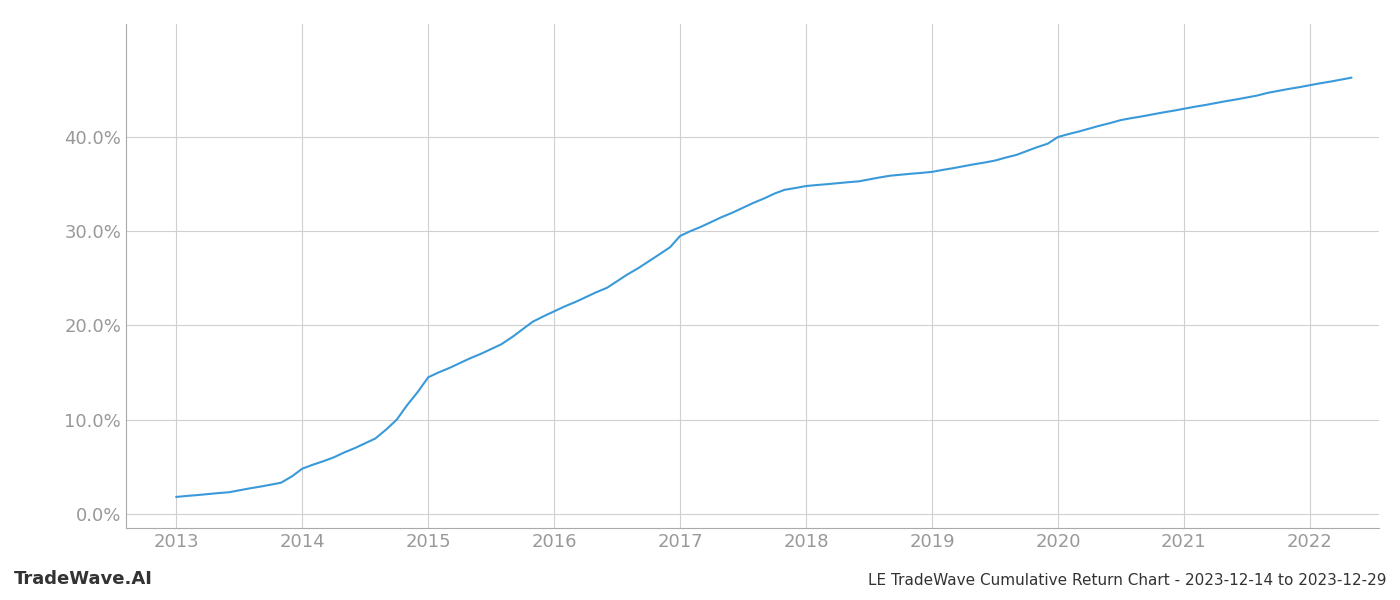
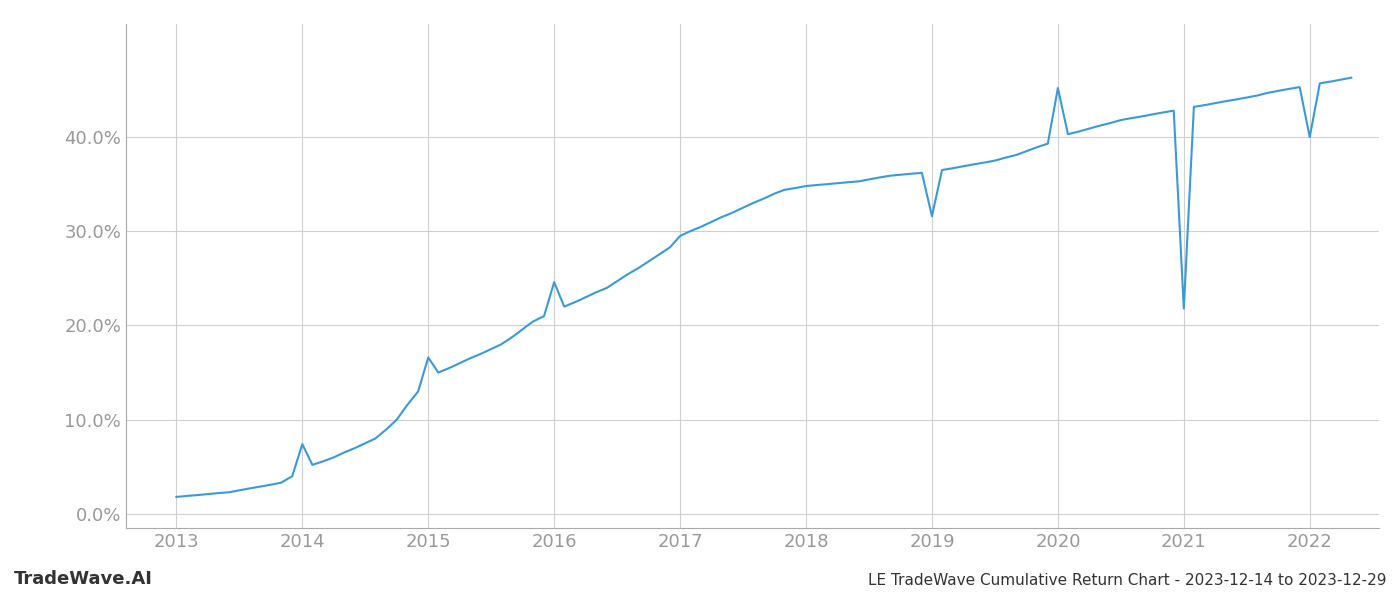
2014: 4.8% -> 7.4%
2015: 14.5% -> 16.6%
2016: 21.5% -> 24.6%
2019: 36.3% -> 31.6%
2020: 40.0% -> 45.2%
2021: 43.0% -> 21.8%
2022: 45.5% -> 40.0%
